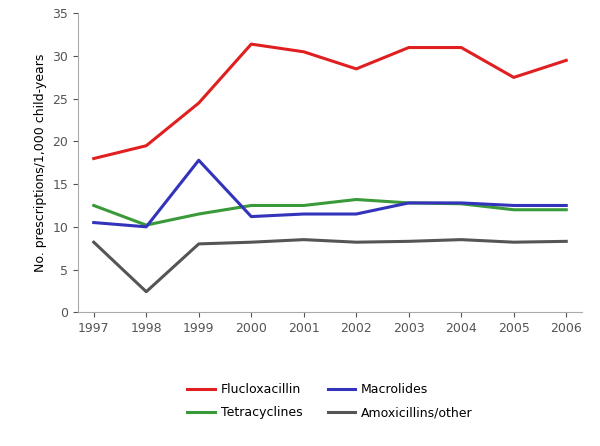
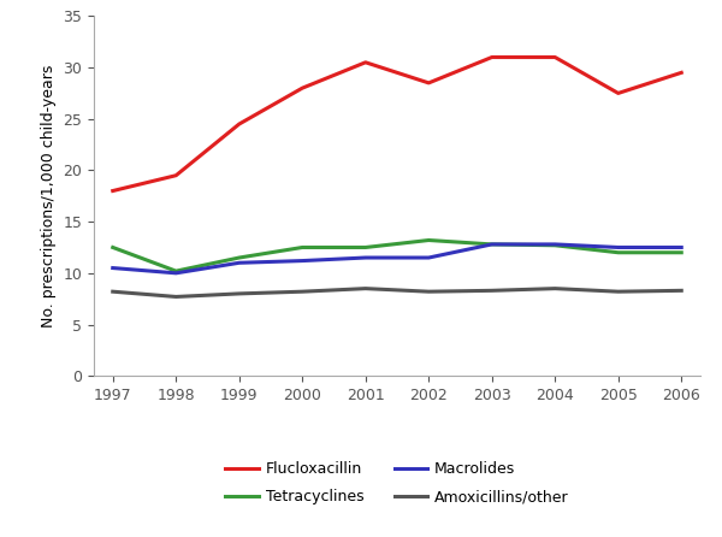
Amoxicillins/other/1998: 2.4 -> 7.7
Macrolides/1999: 17.8 -> 11.0
Flucloxacillin/2000: 31.4 -> 28.0
